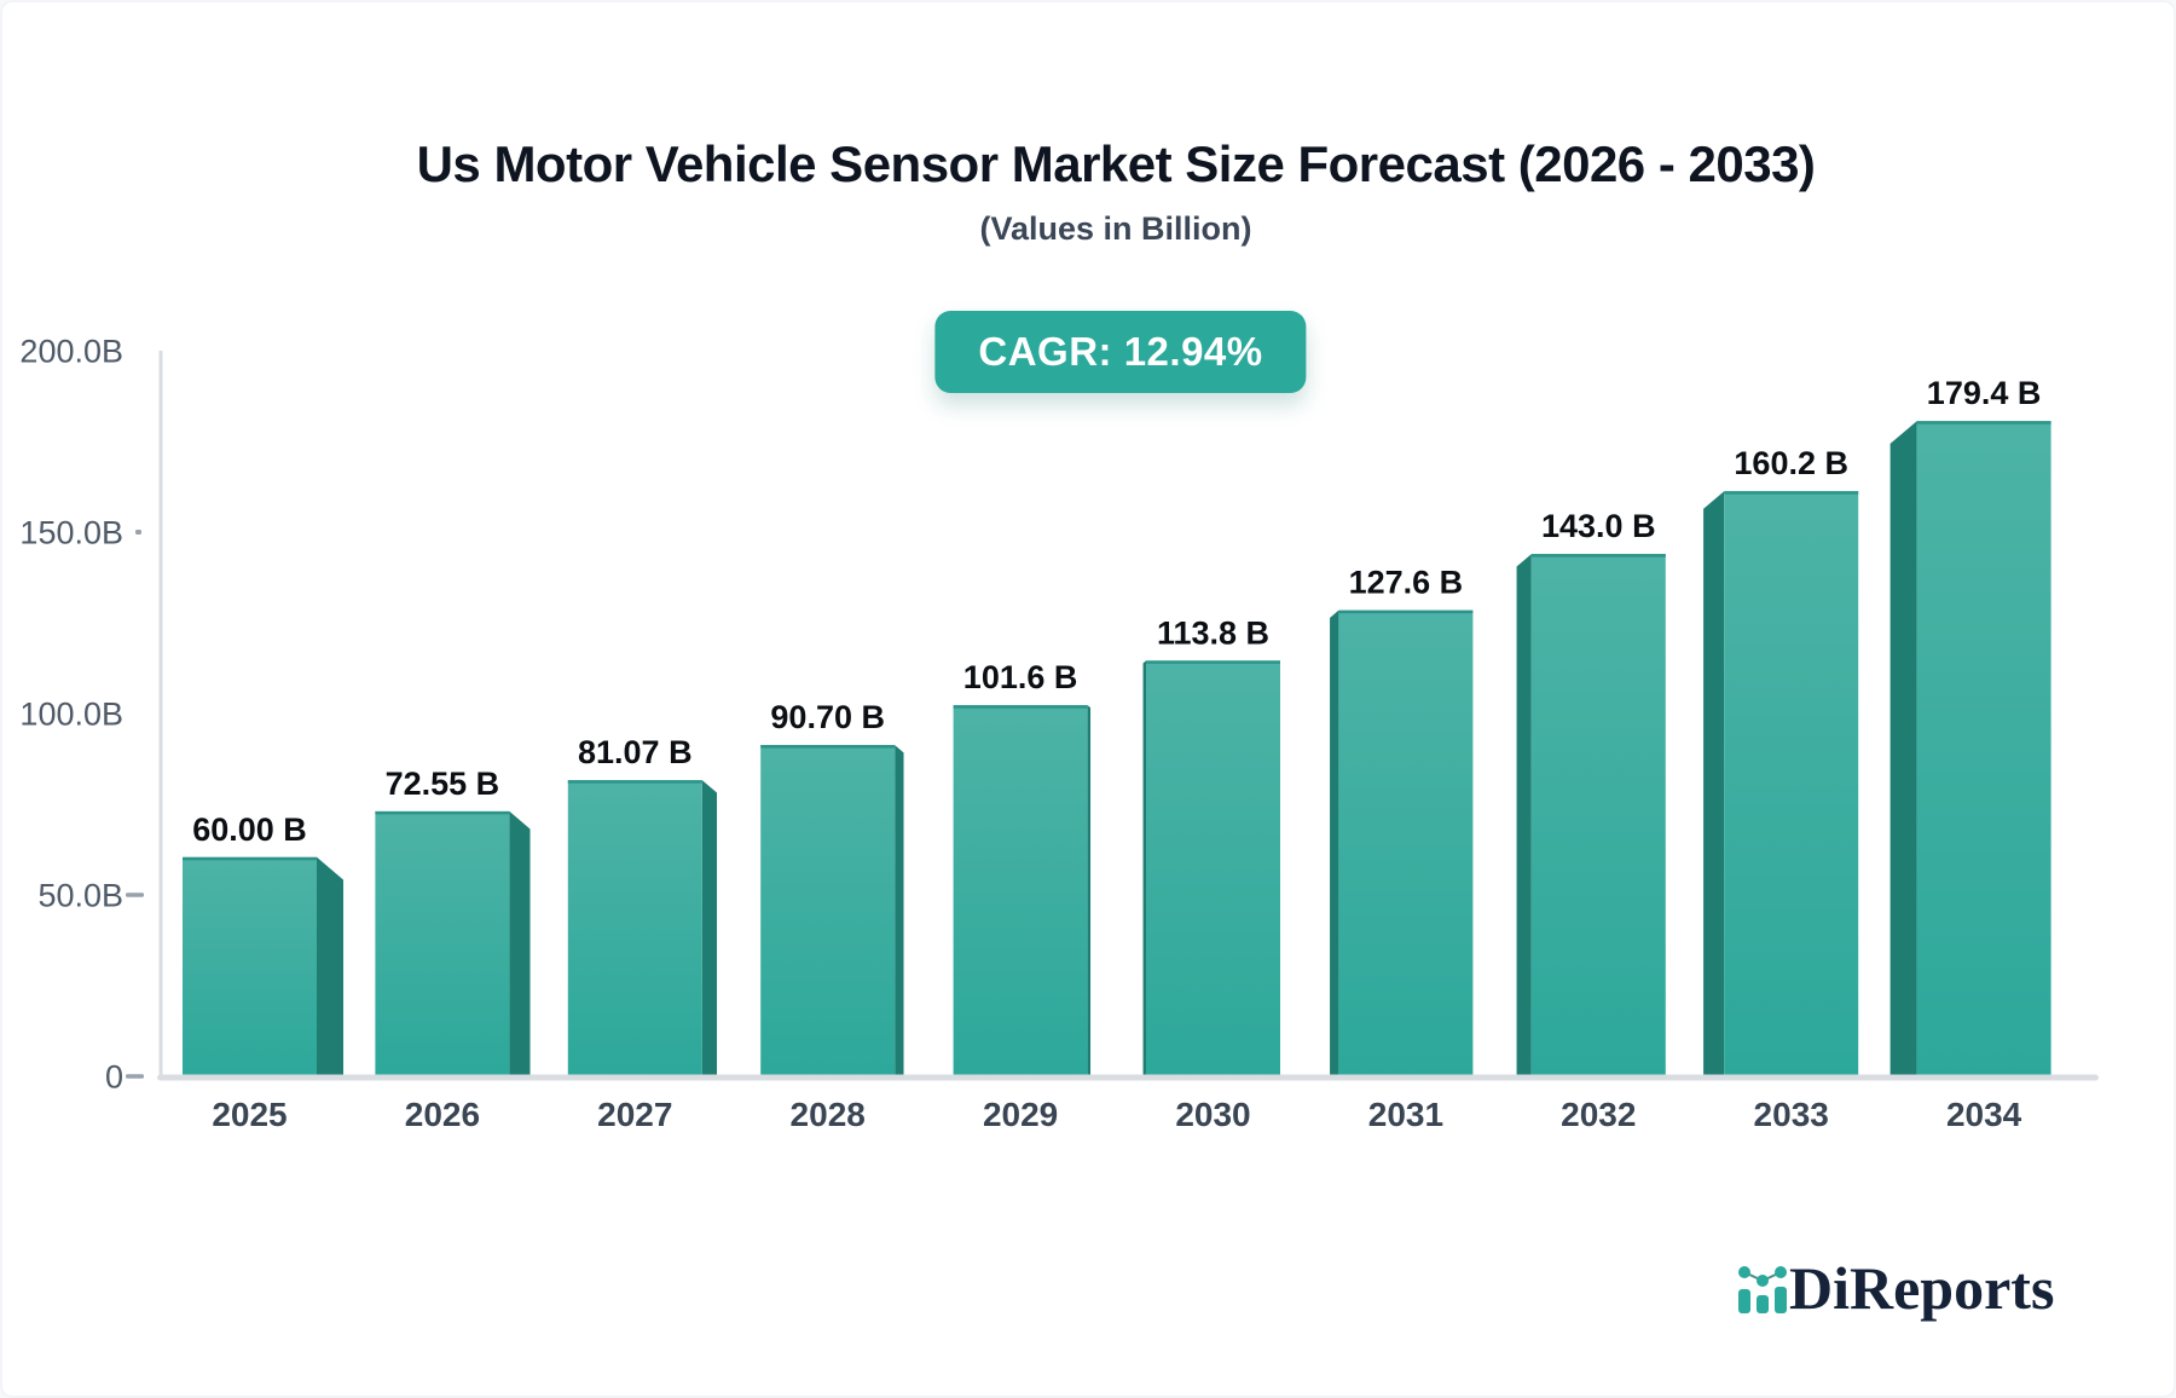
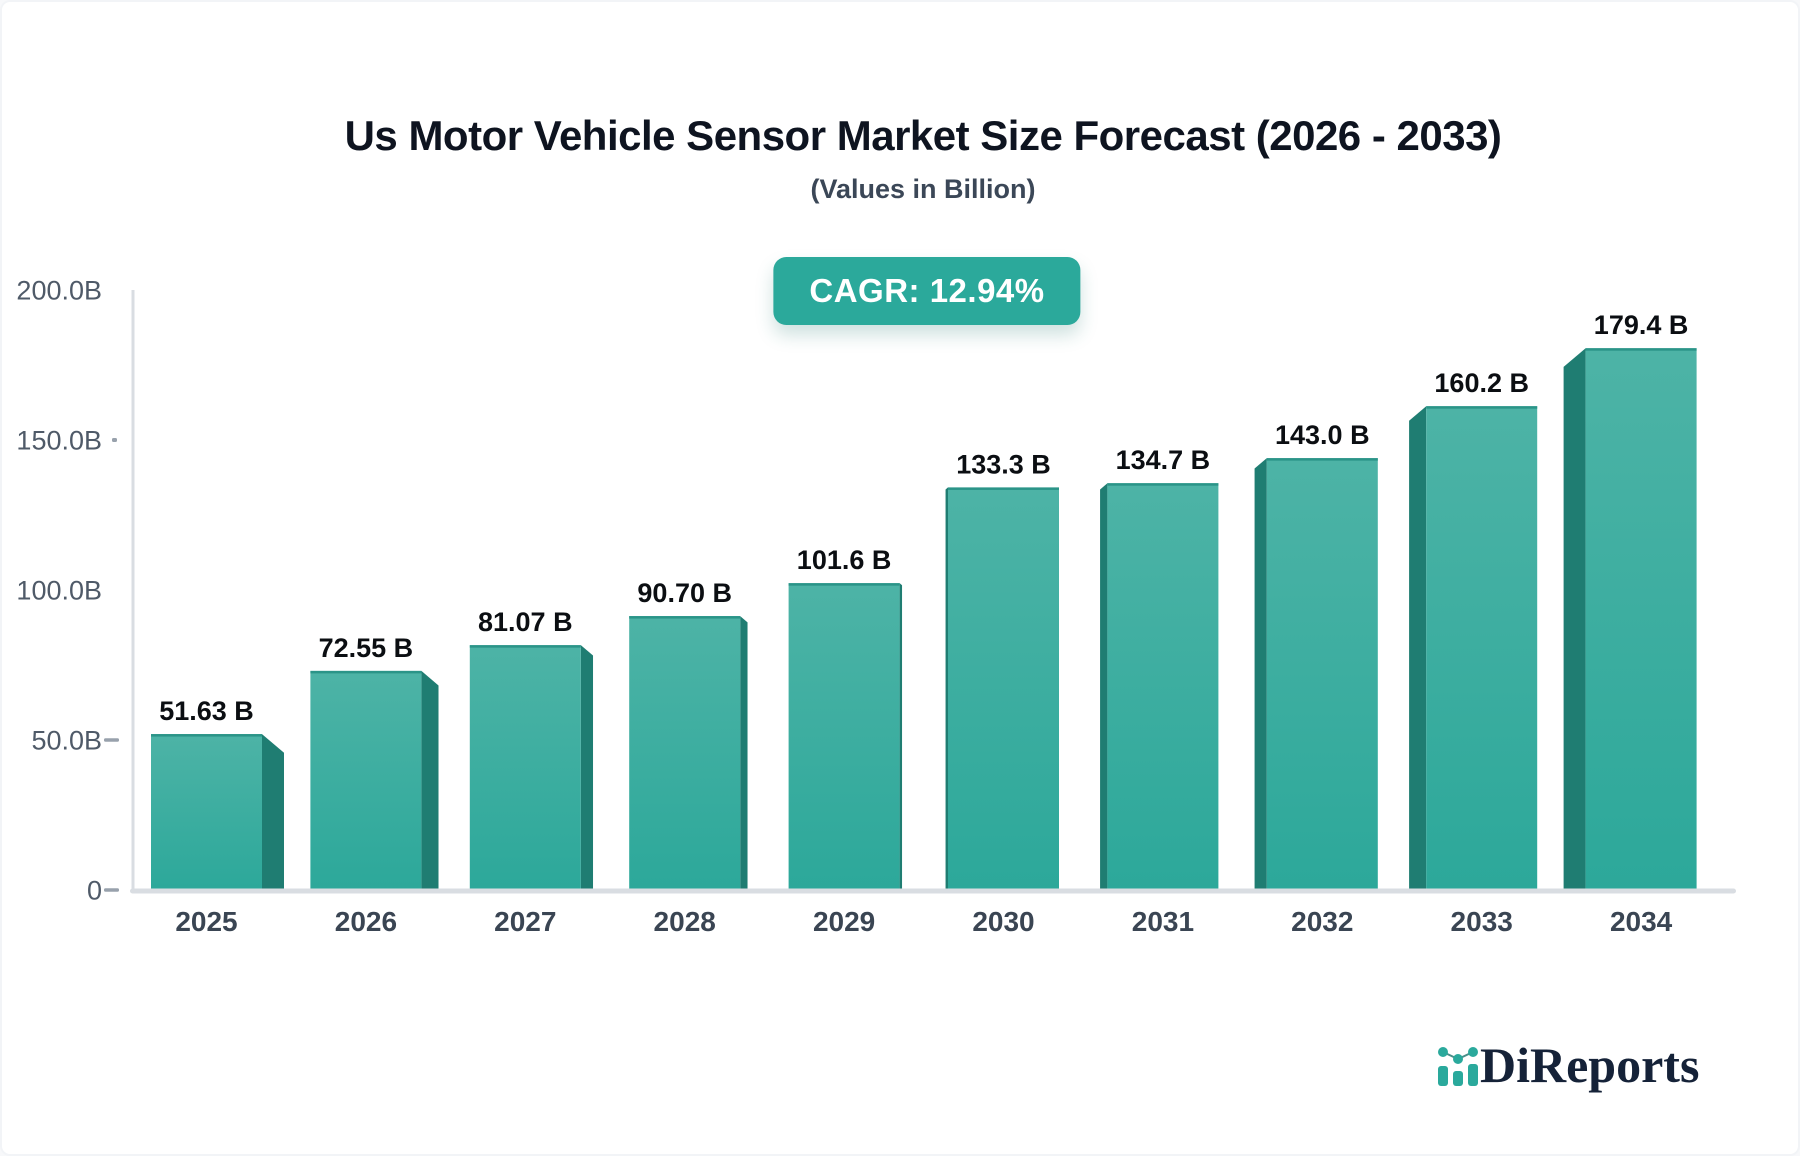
2025: 60.00 -> 51.63
2030: 113.8 -> 133.3
2031: 127.6 -> 134.7
